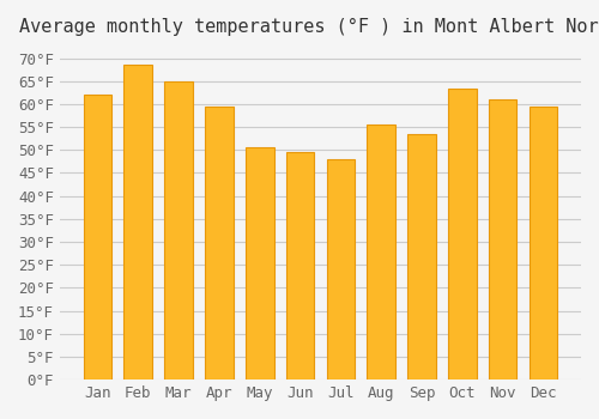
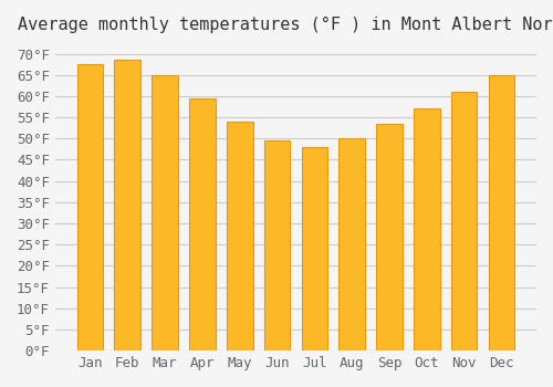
Jan: 62.0°F -> 67.5°F
May: 50.5°F -> 54.0°F
Aug: 55.5°F -> 50.0°F
Oct: 63.5°F -> 57.0°F
Dec: 59.5°F -> 65.0°F
